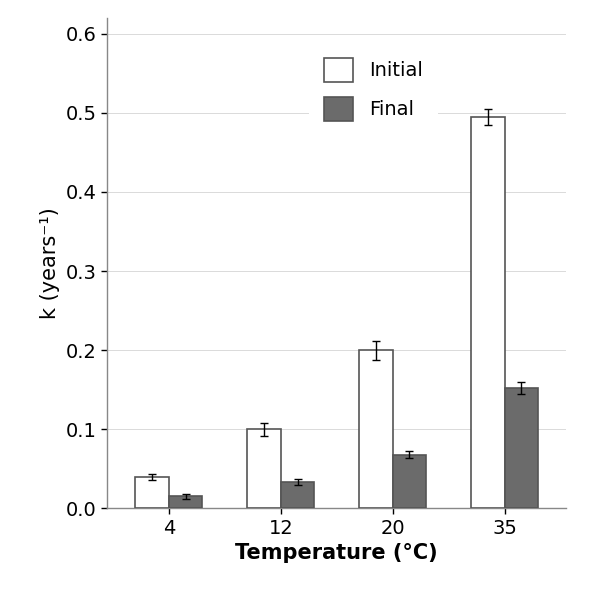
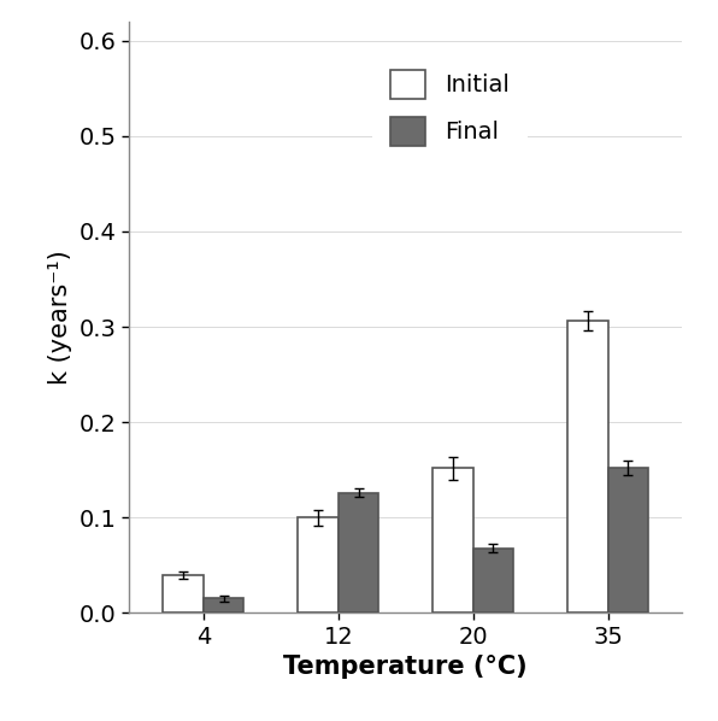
Final/12: 0.033 -> 0.126
Initial/20: 0.200 -> 0.152
Initial/35: 0.495 -> 0.306
